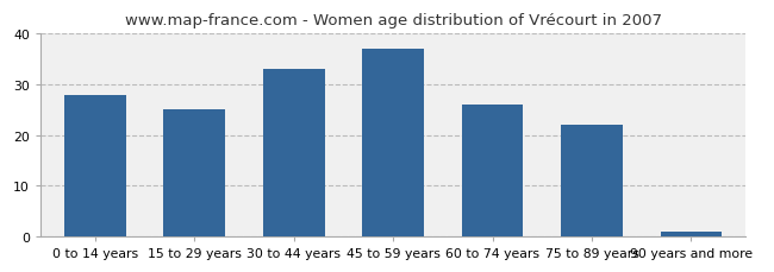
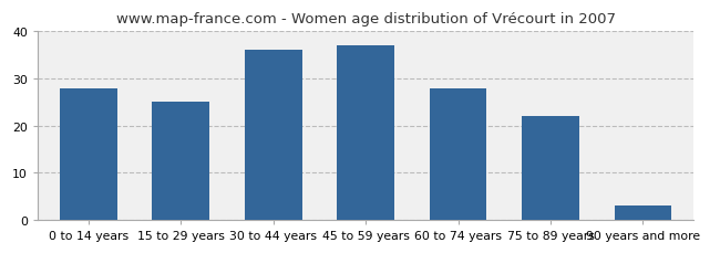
30 to 44 years: 33 -> 36
60 to 74 years: 26 -> 28
90 years and more: 1 -> 3
